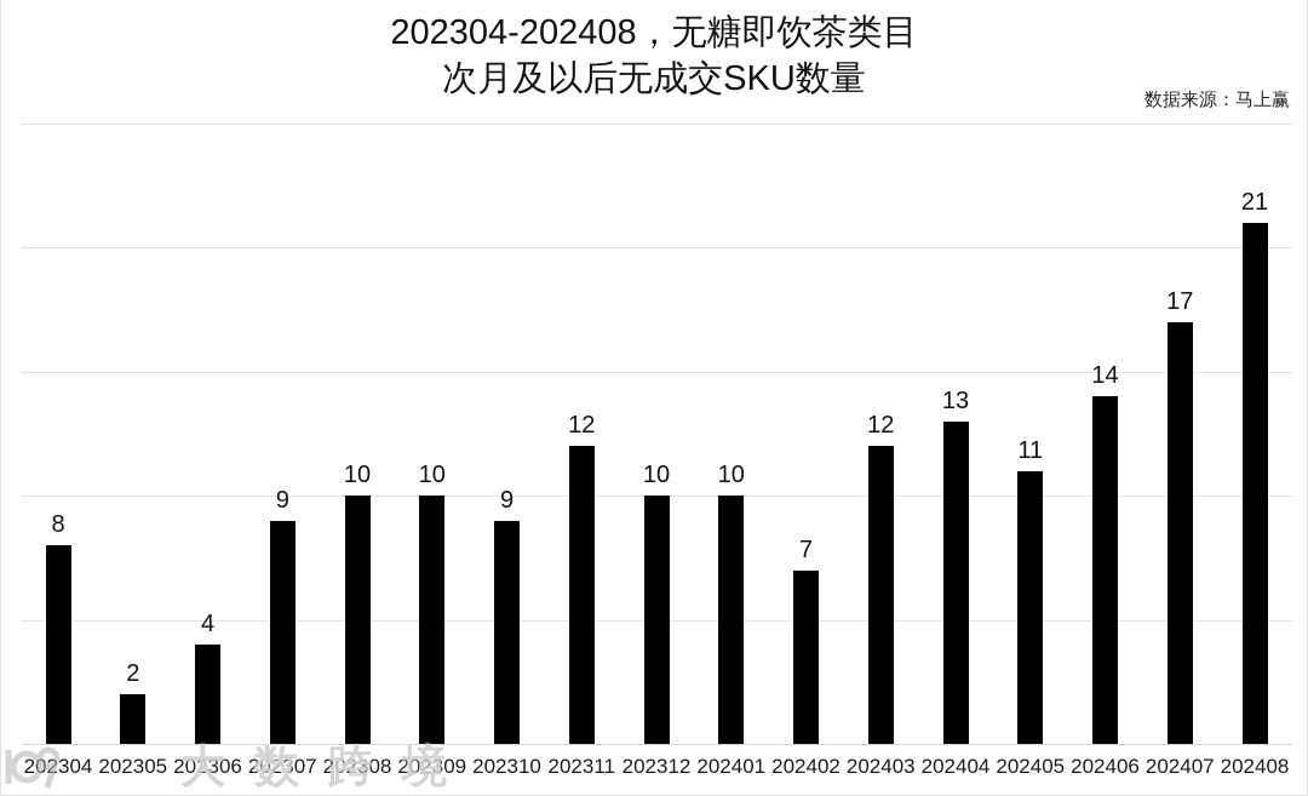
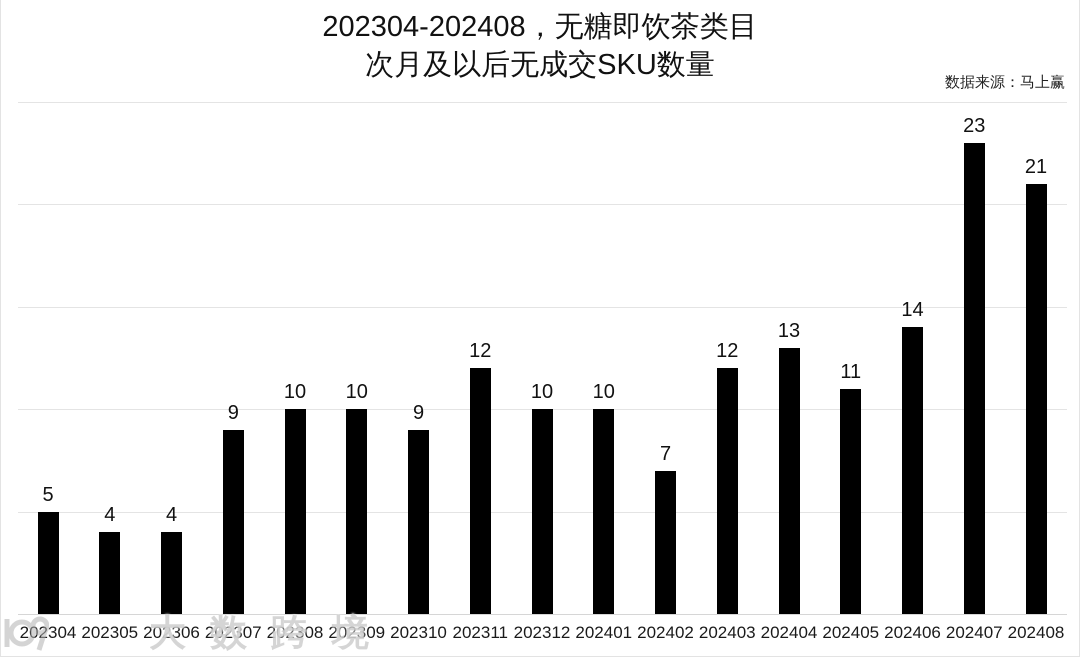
202304: 8 -> 5
202305: 2 -> 4
202407: 17 -> 23
